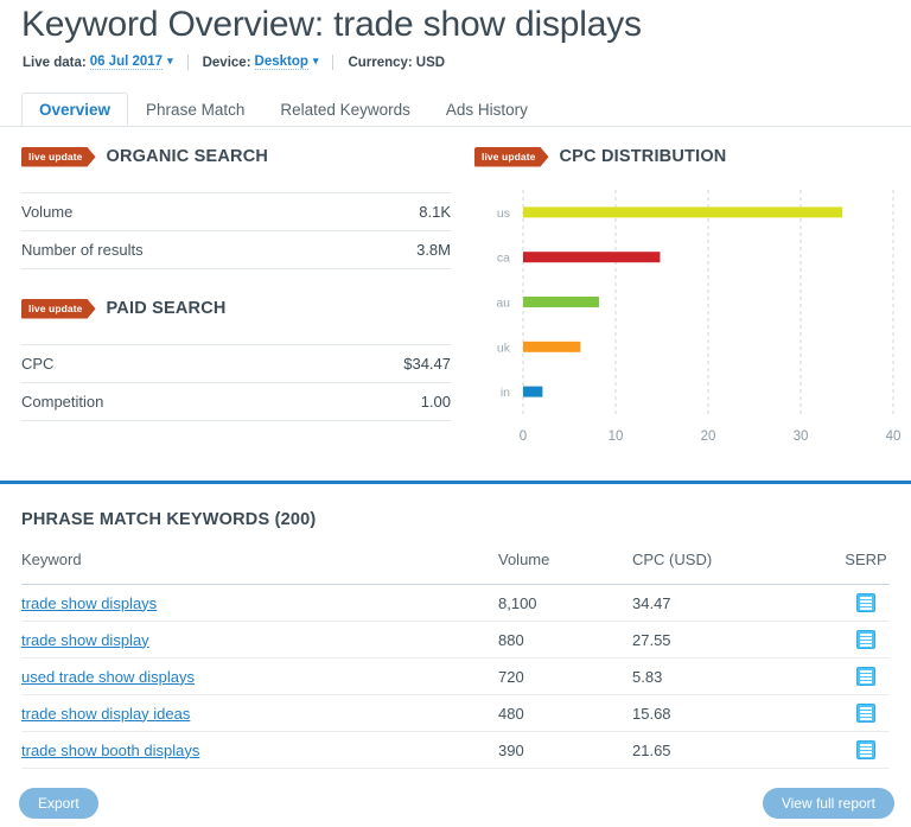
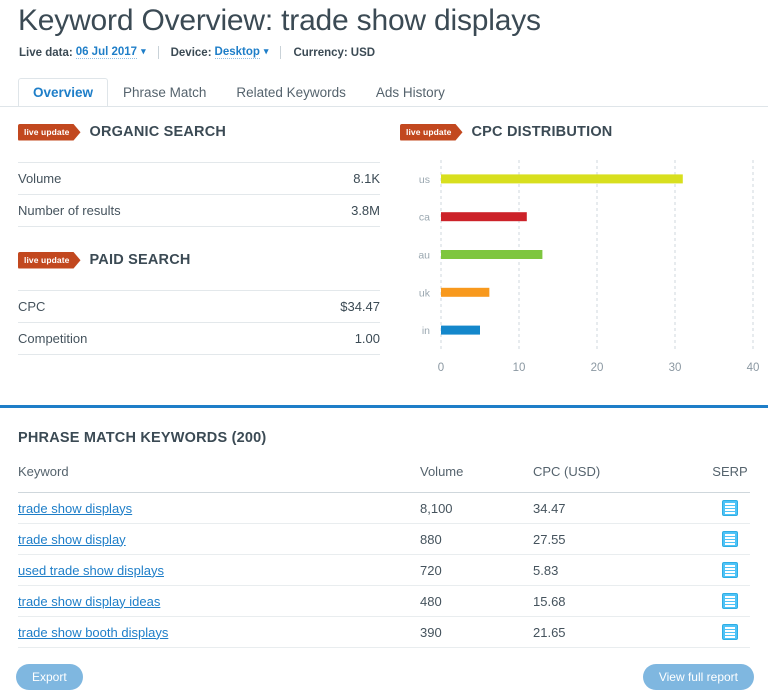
us: 34 -> 31
ca: 15 -> 11
au: 8 -> 13
in: 2 -> 5
